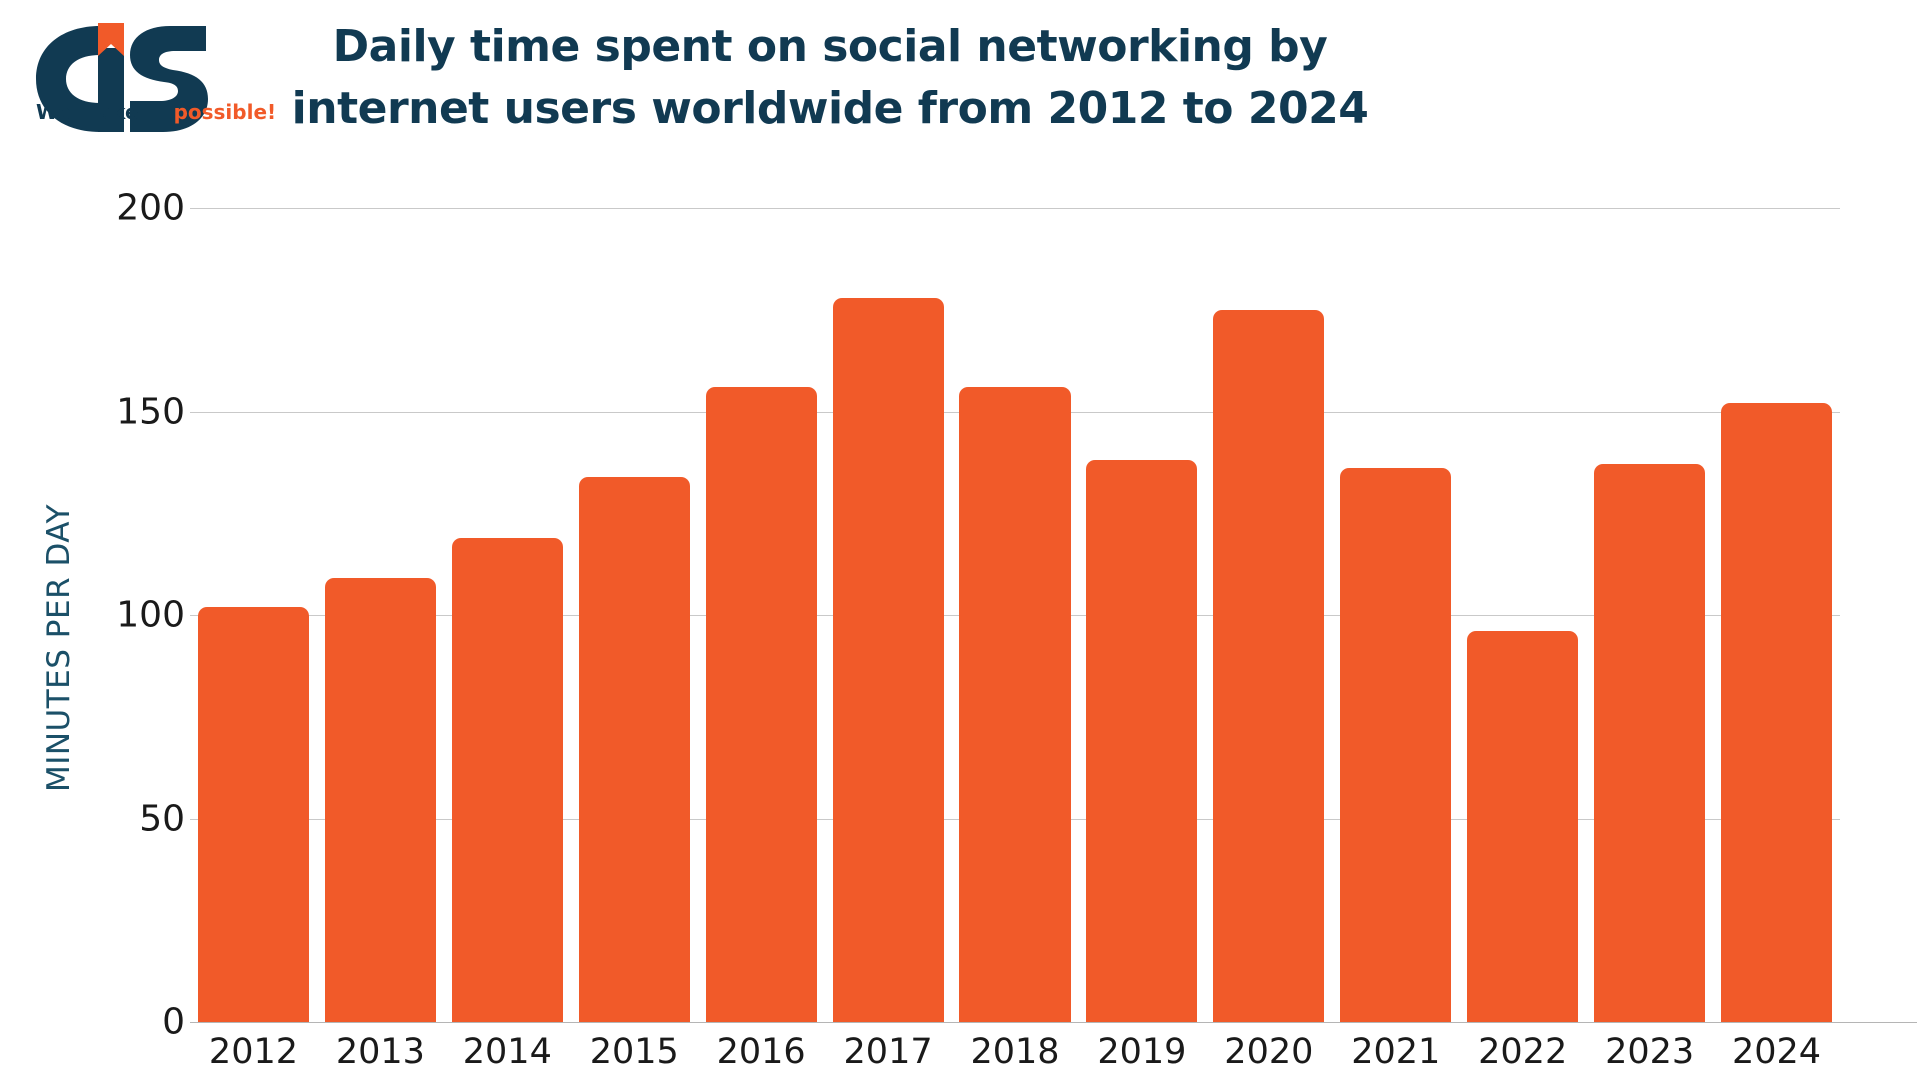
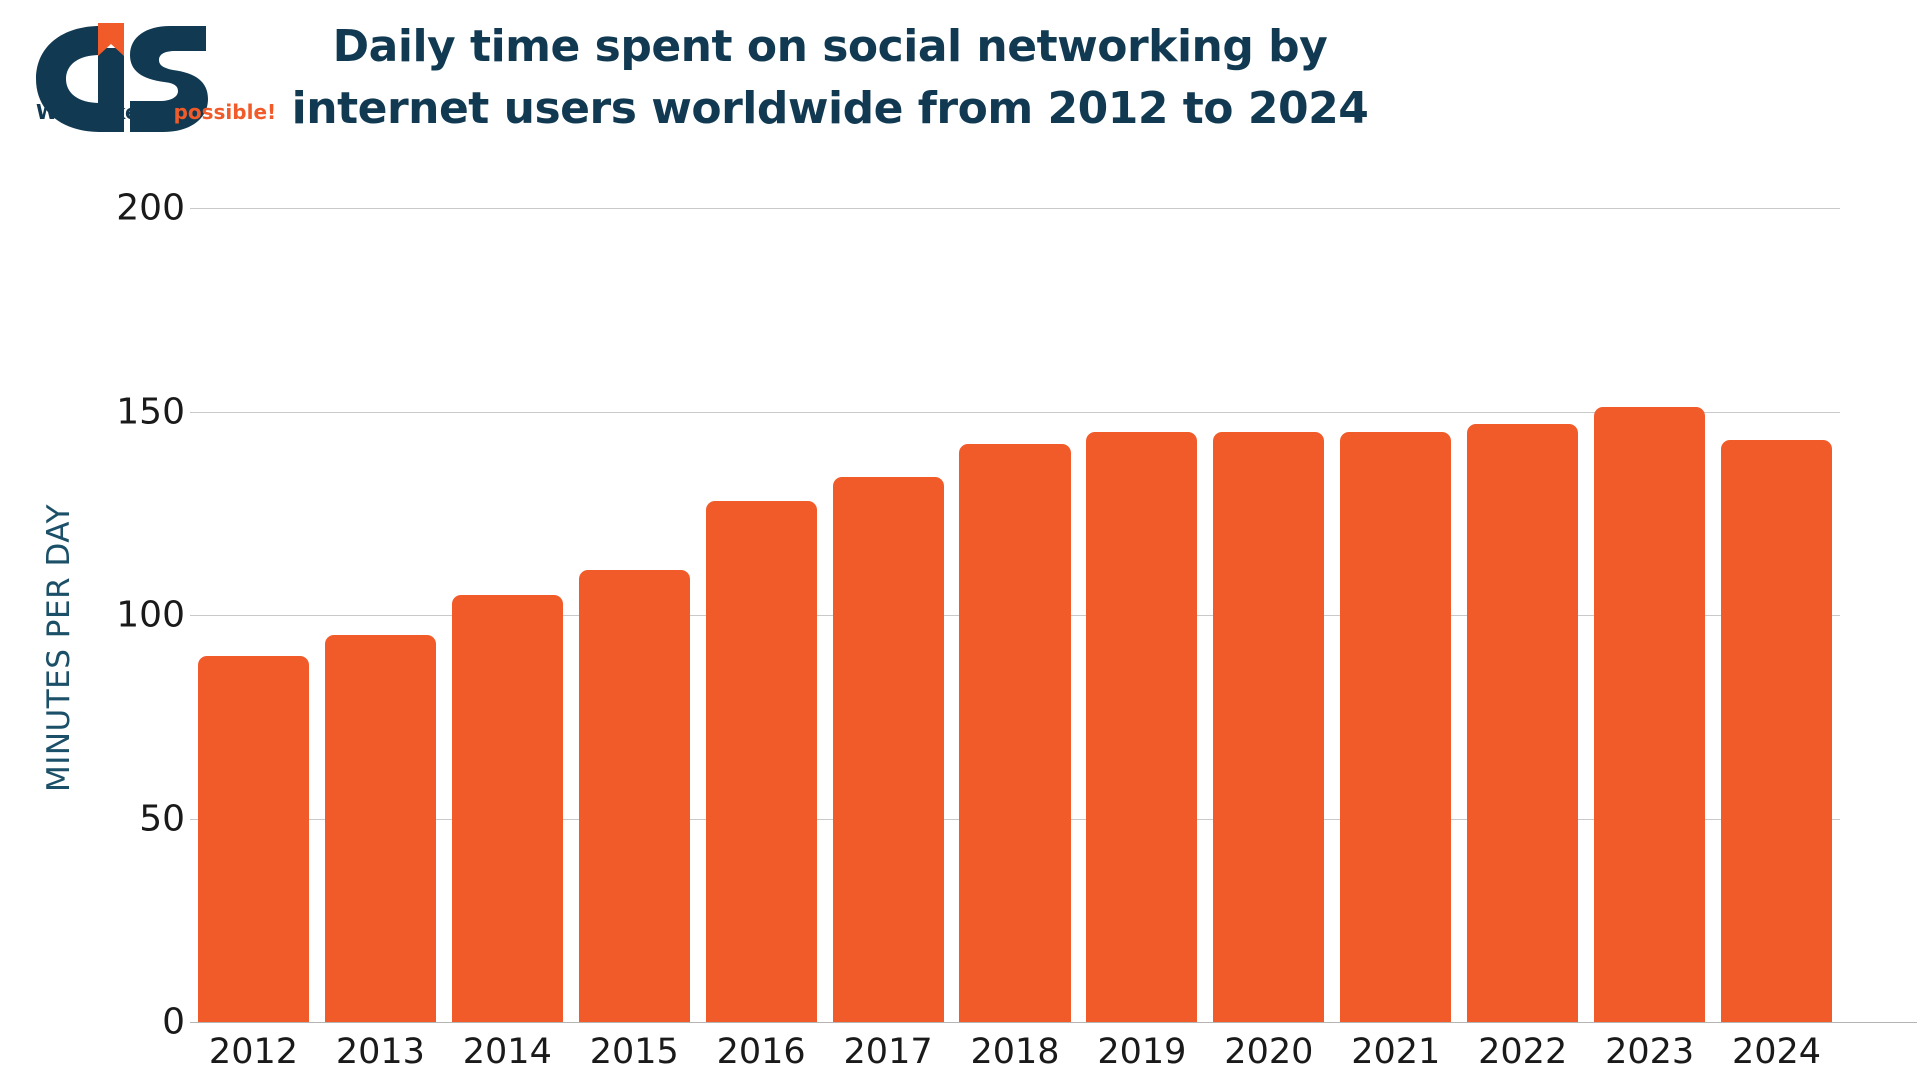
2012: 102 -> 90
2013: 109 -> 95
2014: 119 -> 105
2015: 134 -> 111
2016: 156 -> 128
2017: 178 -> 134
2018: 156 -> 142
2019: 138 -> 145
2020: 175 -> 145
2021: 136 -> 145
2022: 96 -> 147
2023: 137 -> 151
2024: 152 -> 143
